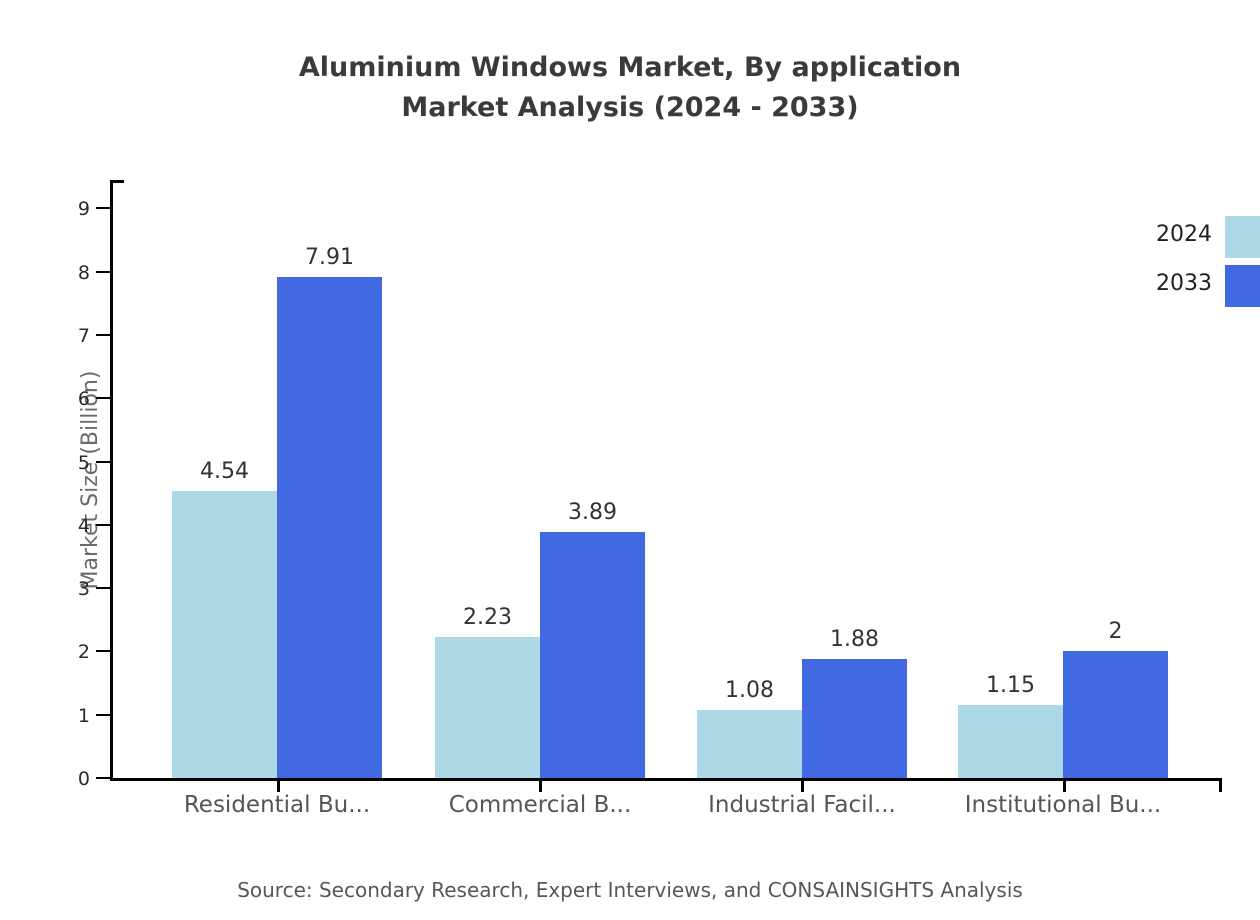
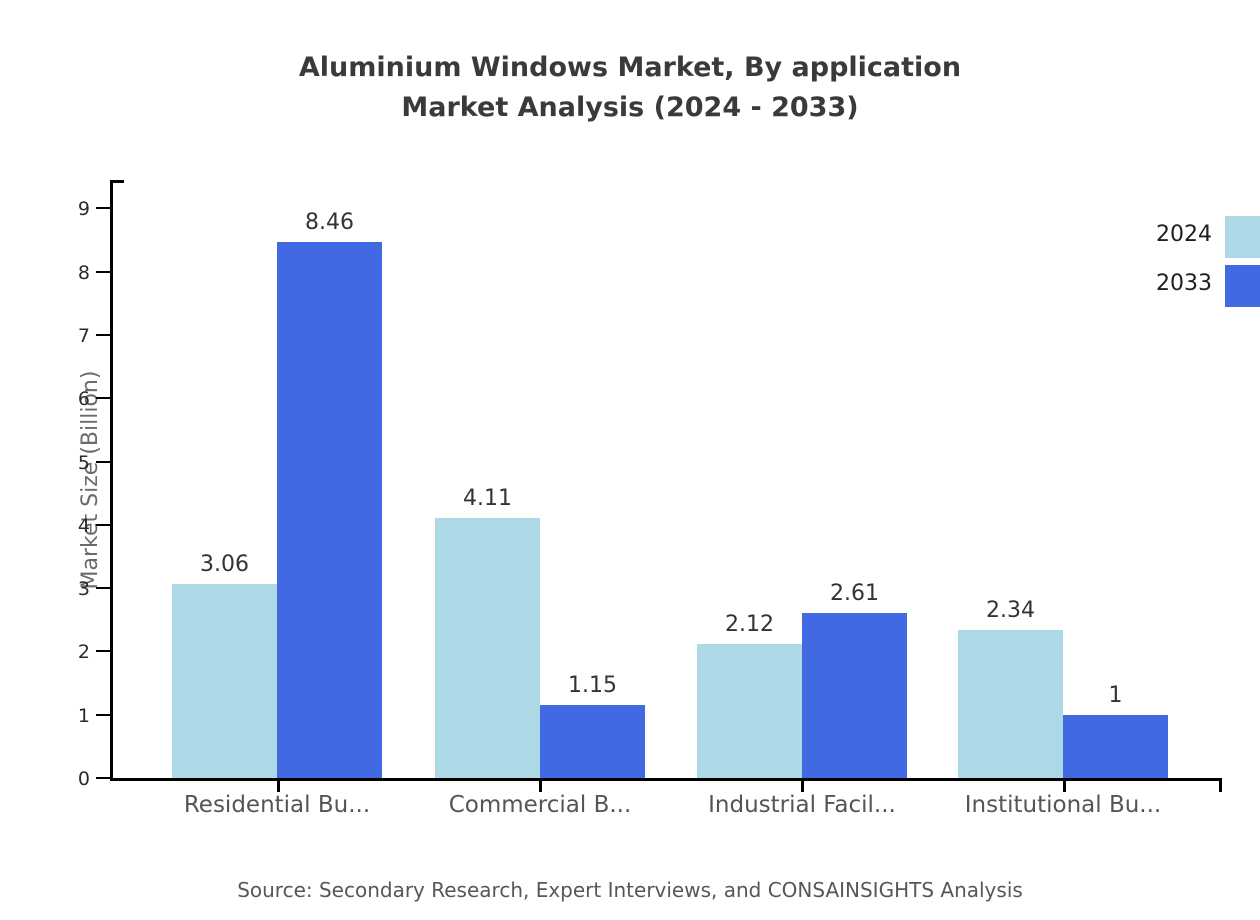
2024/Residential Bu...: 4.54 -> 3.06
2033/Residential Bu...: 7.91 -> 8.46
2024/Commercial B...: 2.23 -> 4.11
2033/Commercial B...: 3.89 -> 1.15
2024/Industrial Facil...: 1.08 -> 2.12
2033/Industrial Facil...: 1.88 -> 2.61
2024/Institutional Bu...: 1.15 -> 2.34
2033/Institutional Bu...: 2 -> 1
